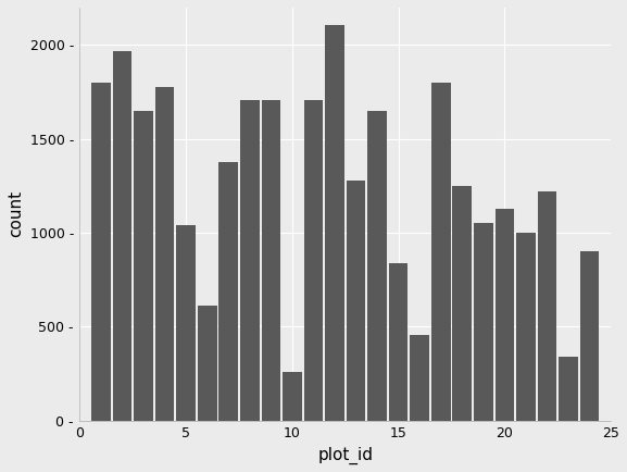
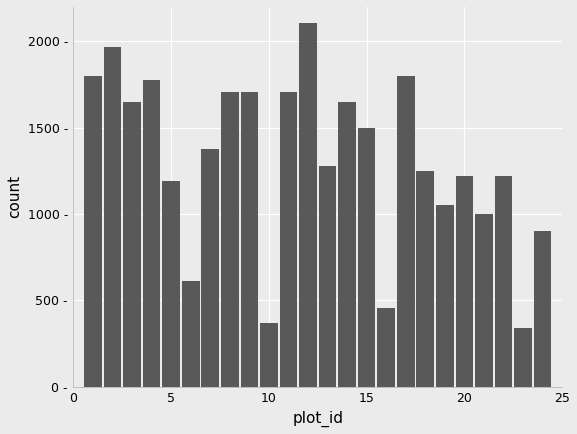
5: 1040 - -> 1190 -
10: 260 - -> 370 -
15: 840 - -> 1500 -
20: 1130 - -> 1220 -
